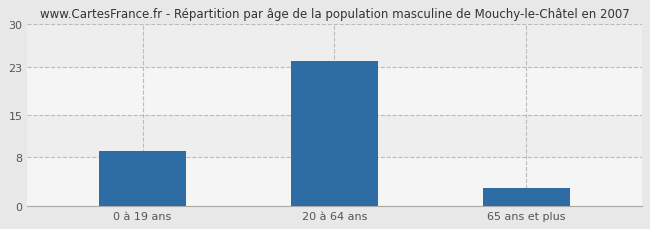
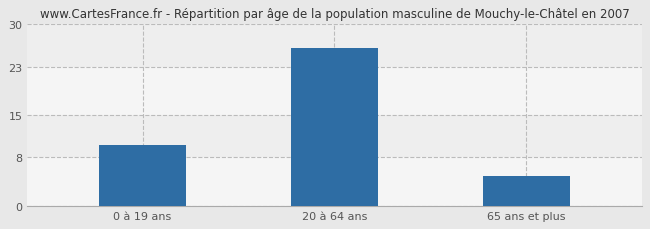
0 à 19 ans: 9 -> 10
20 à 64 ans: 24 -> 26
65 ans et plus: 3 -> 5
